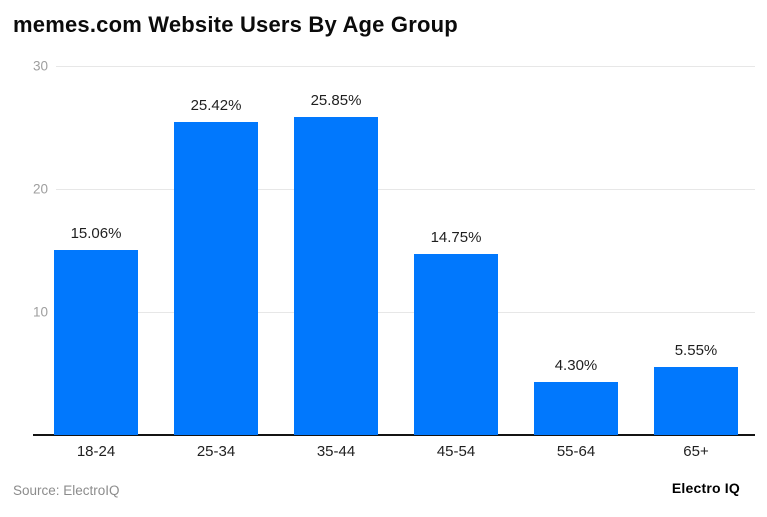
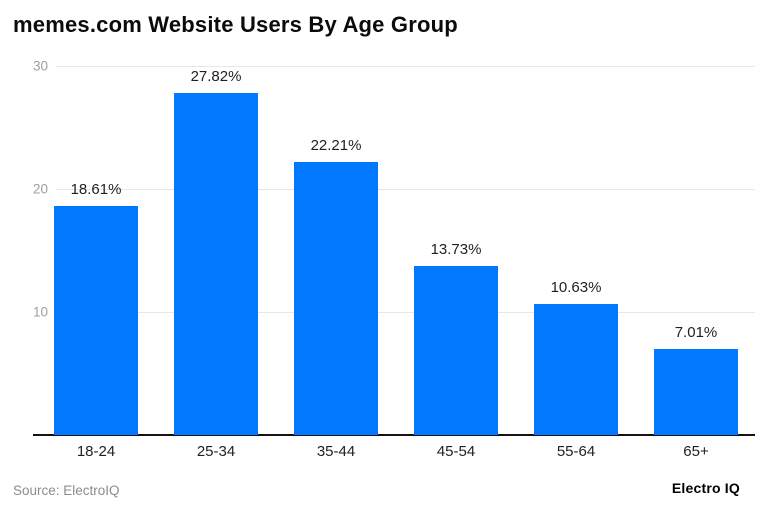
18-24: 15.06% -> 18.61%
25-34: 25.42% -> 27.82%
35-44: 25.85% -> 22.21%
45-54: 14.75% -> 13.73%
55-64: 4.30% -> 10.63%
65+: 5.55% -> 7.01%
